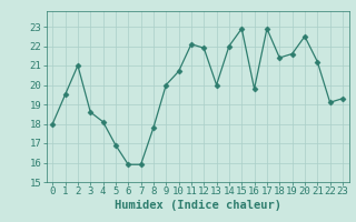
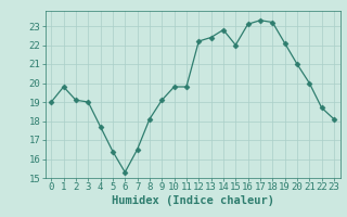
0: 18.0 -> 19.0
1: 19.5 -> 19.8
2: 21.0 -> 19.1
3: 18.6 -> 19.0
4: 18.1 -> 17.7
5: 16.9 -> 16.4
6: 15.9 -> 15.3
7: 15.9 -> 16.5
8: 17.8 -> 18.1
9: 20.0 -> 19.1
10: 20.7 -> 19.8
11: 22.1 -> 19.8
12: 21.9 -> 22.2
13: 20.0 -> 22.4
14: 22.0 -> 22.8
15: 22.9 -> 22.0
16: 19.8 -> 23.1
17: 22.9 -> 23.3
18: 21.4 -> 23.2
19: 21.6 -> 22.1
20: 22.5 -> 21.0
21: 21.2 -> 20.0
22: 19.1 -> 18.7
23: 19.3 -> 18.1
